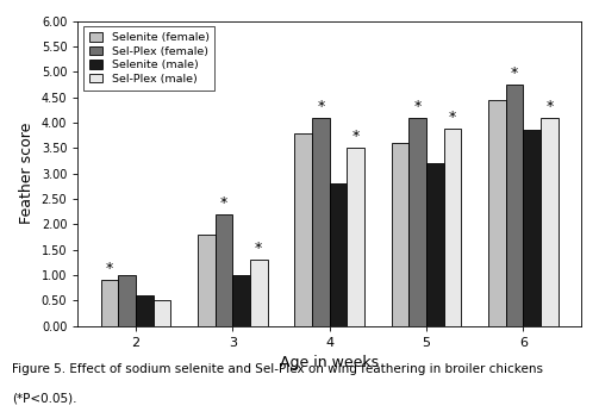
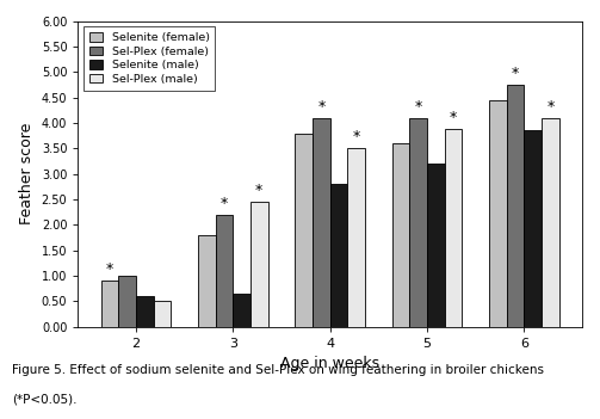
Selenite (male)/3: 1.00 -> 0.65
Sel-Plex (male)/3: 1.30 -> 2.45
